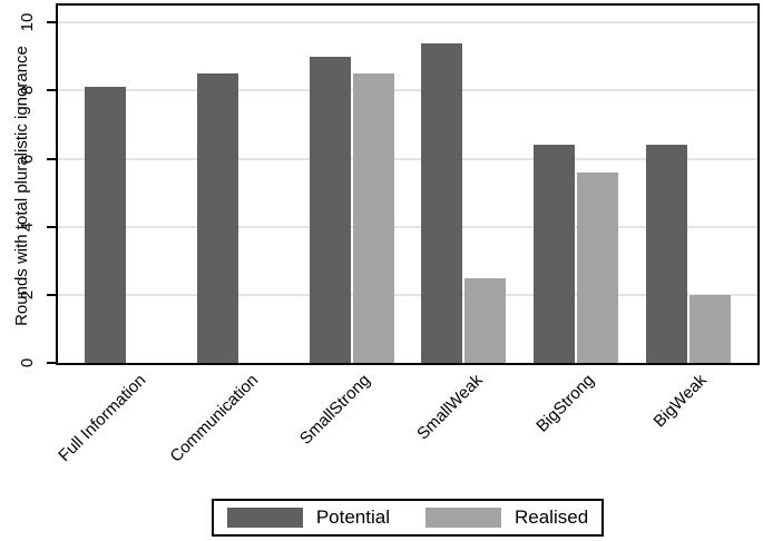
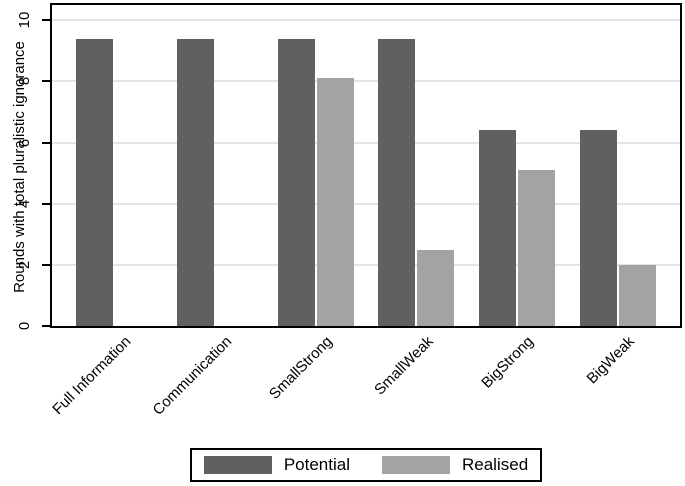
Potential/Full Information: 8.1 -> 9.4
Potential/Communication: 8.5 -> 9.4
Potential/SmallStrong: 9.0 -> 9.4
Realised/SmallStrong: 8.5 -> 8.1
Realised/BigStrong: 5.6 -> 5.1
